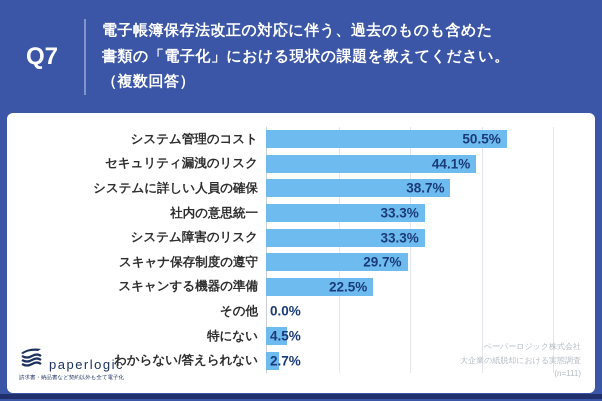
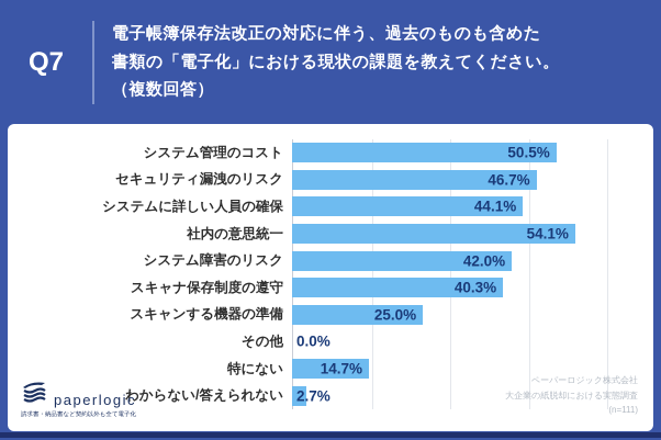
セキュリティ漏洩のリスク: 44.1% -> 46.7%
システムに詳しい人員の確保: 38.7% -> 44.1%
社内の意思統一: 33.3% -> 54.1%
システム障害のリスク: 33.3% -> 42.0%
スキャナ保存制度の遵守: 29.7% -> 40.3%
スキャンする機器の準備: 22.5% -> 25.0%
特にない: 4.5% -> 14.7%
